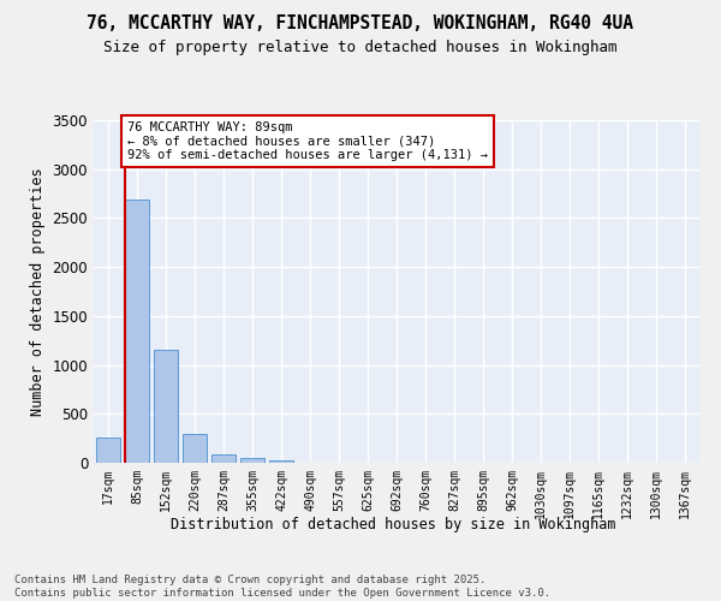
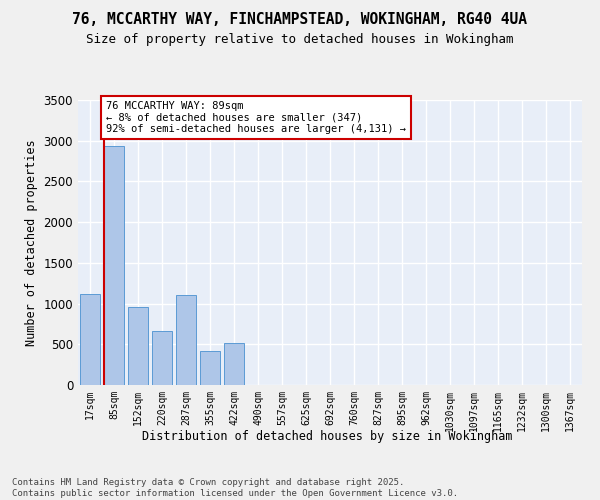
17sqm: 260 -> 1120
85sqm: 2690 -> 2940
152sqm: 1160 -> 960
220sqm: 290 -> 660
287sqm: 80 -> 1100
355sqm: 60 -> 420
422sqm: 30 -> 520
